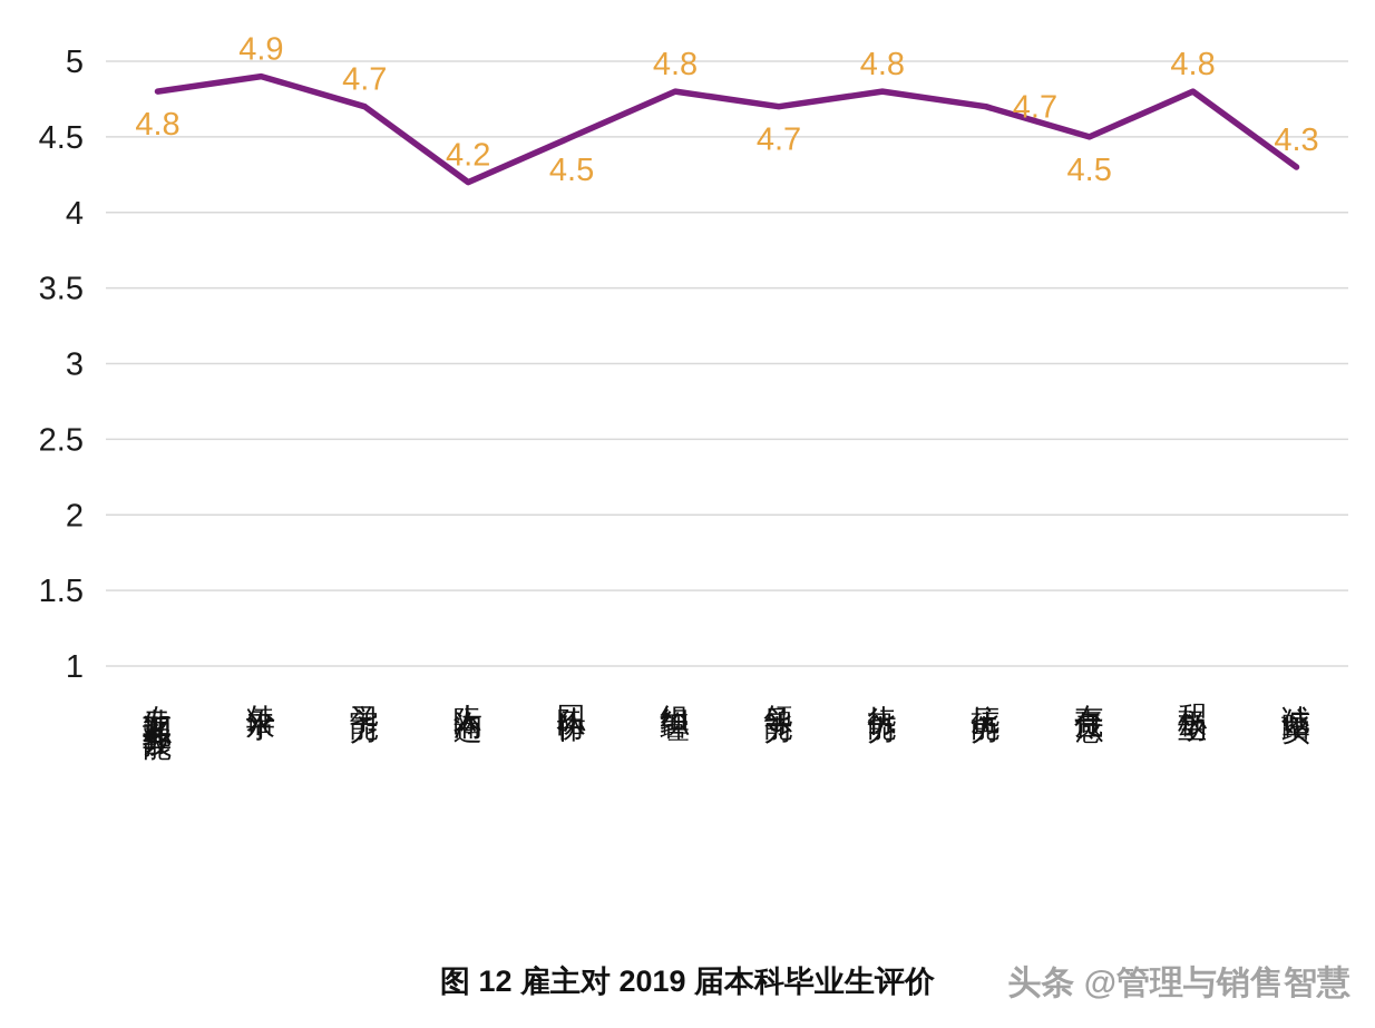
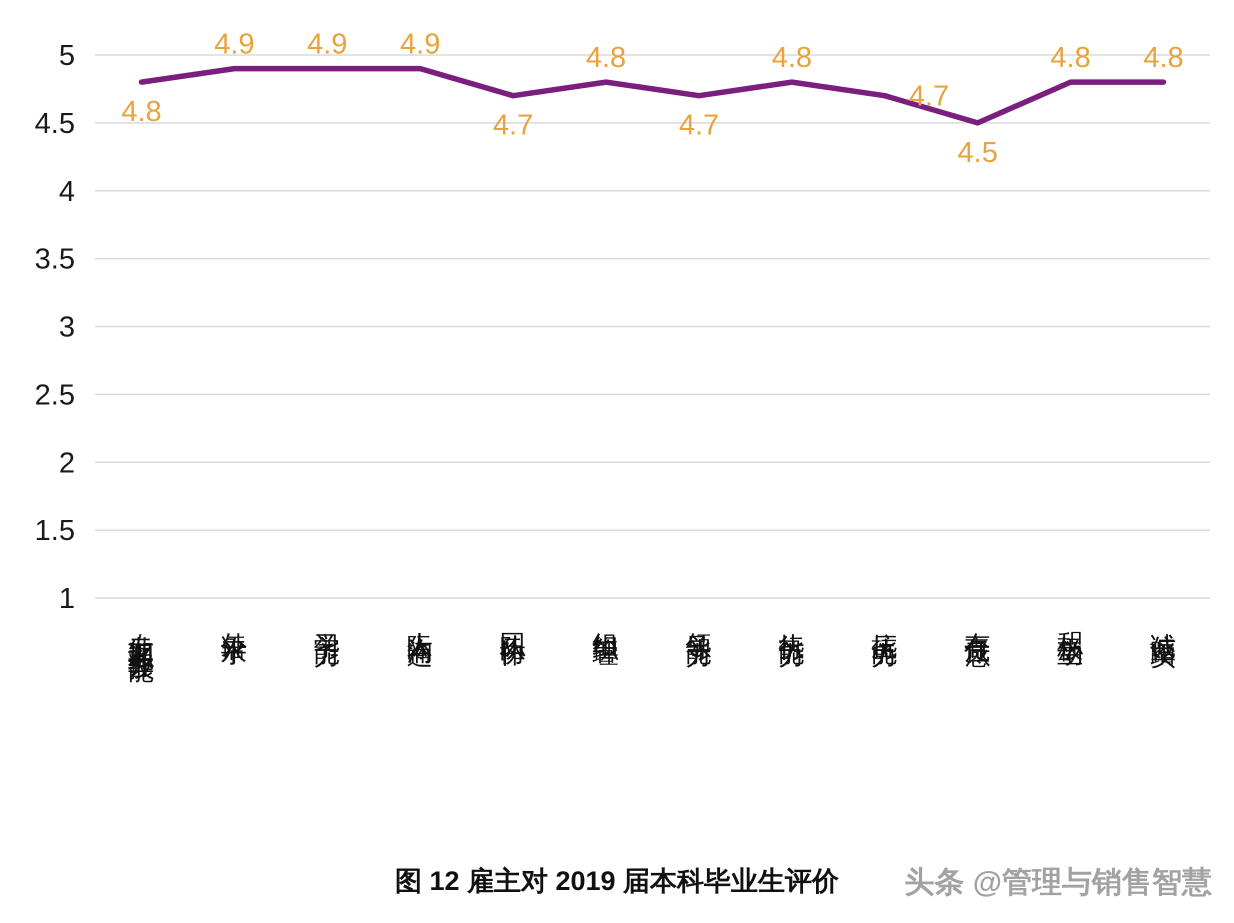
学习能力: 4.7 -> 4.9
人际沟通: 4.2 -> 4.9
团队协作: 4.5 -> 4.7
诚信踏实: 4.3 -> 4.8
